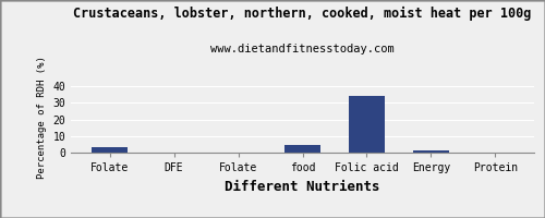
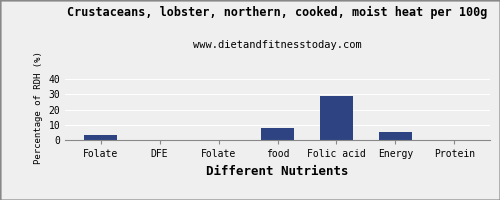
food: 5 -> 8
Folic acid: 34 -> 29
Energy: 1 -> 5
